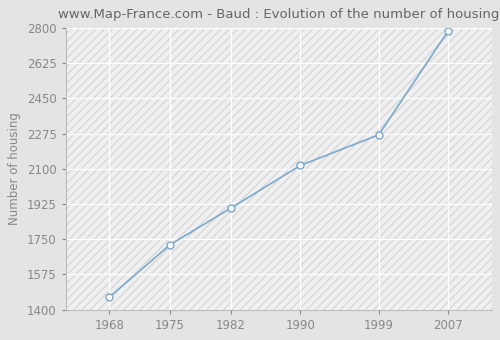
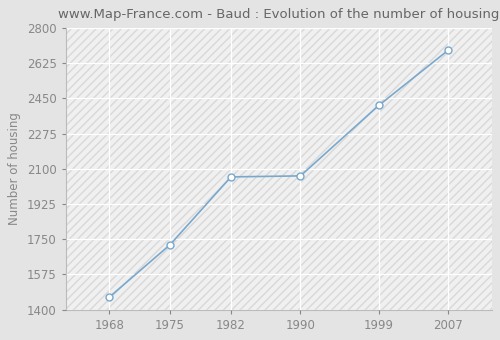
1982: 1905 -> 2060
1990: 2117 -> 2065
1999: 2269 -> 2415
2007: 2786 -> 2690
